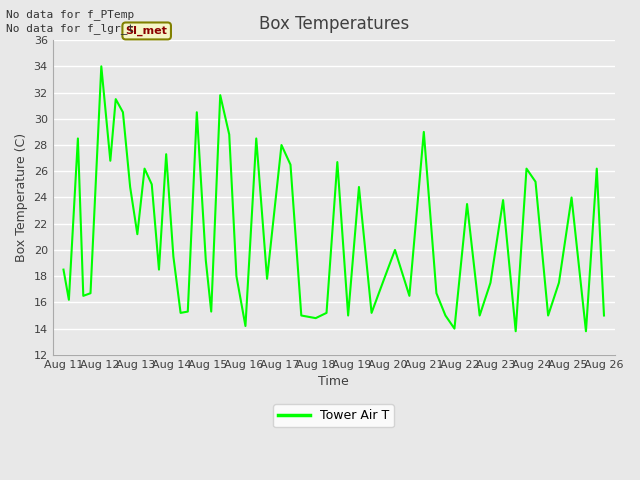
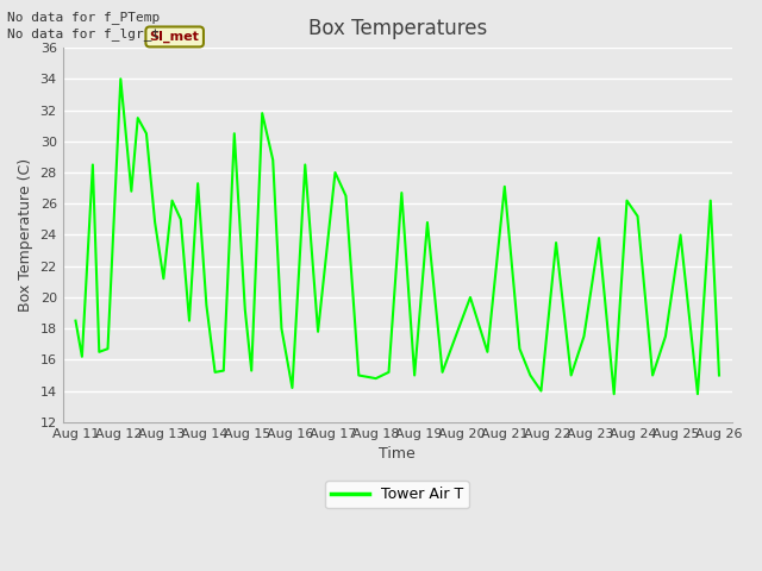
Aug 21: 29.0 -> 27.1
